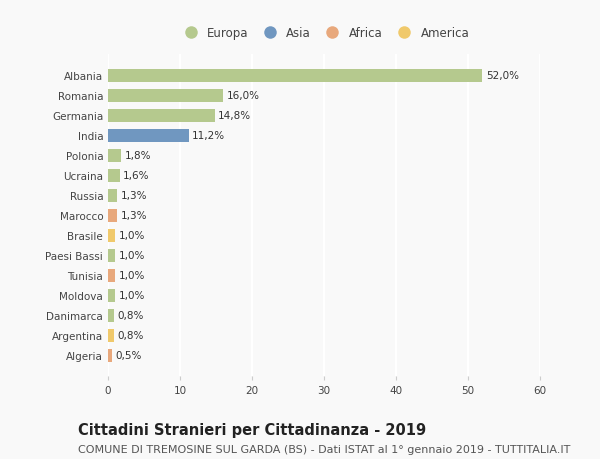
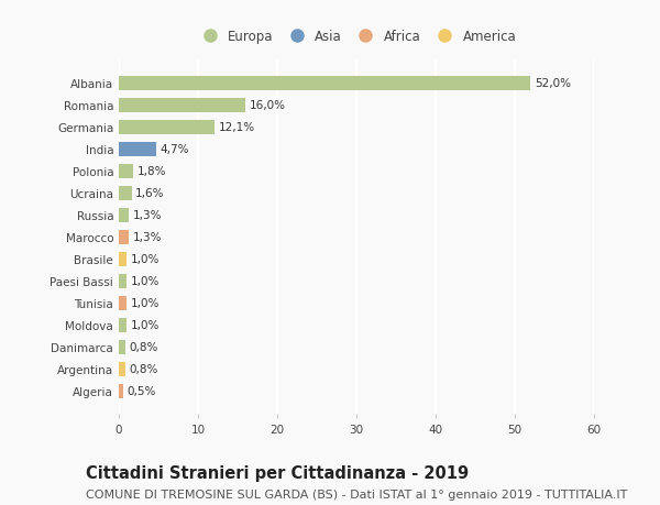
Germania: 14,8% -> 12,1%
India: 11,2% -> 4,7%
